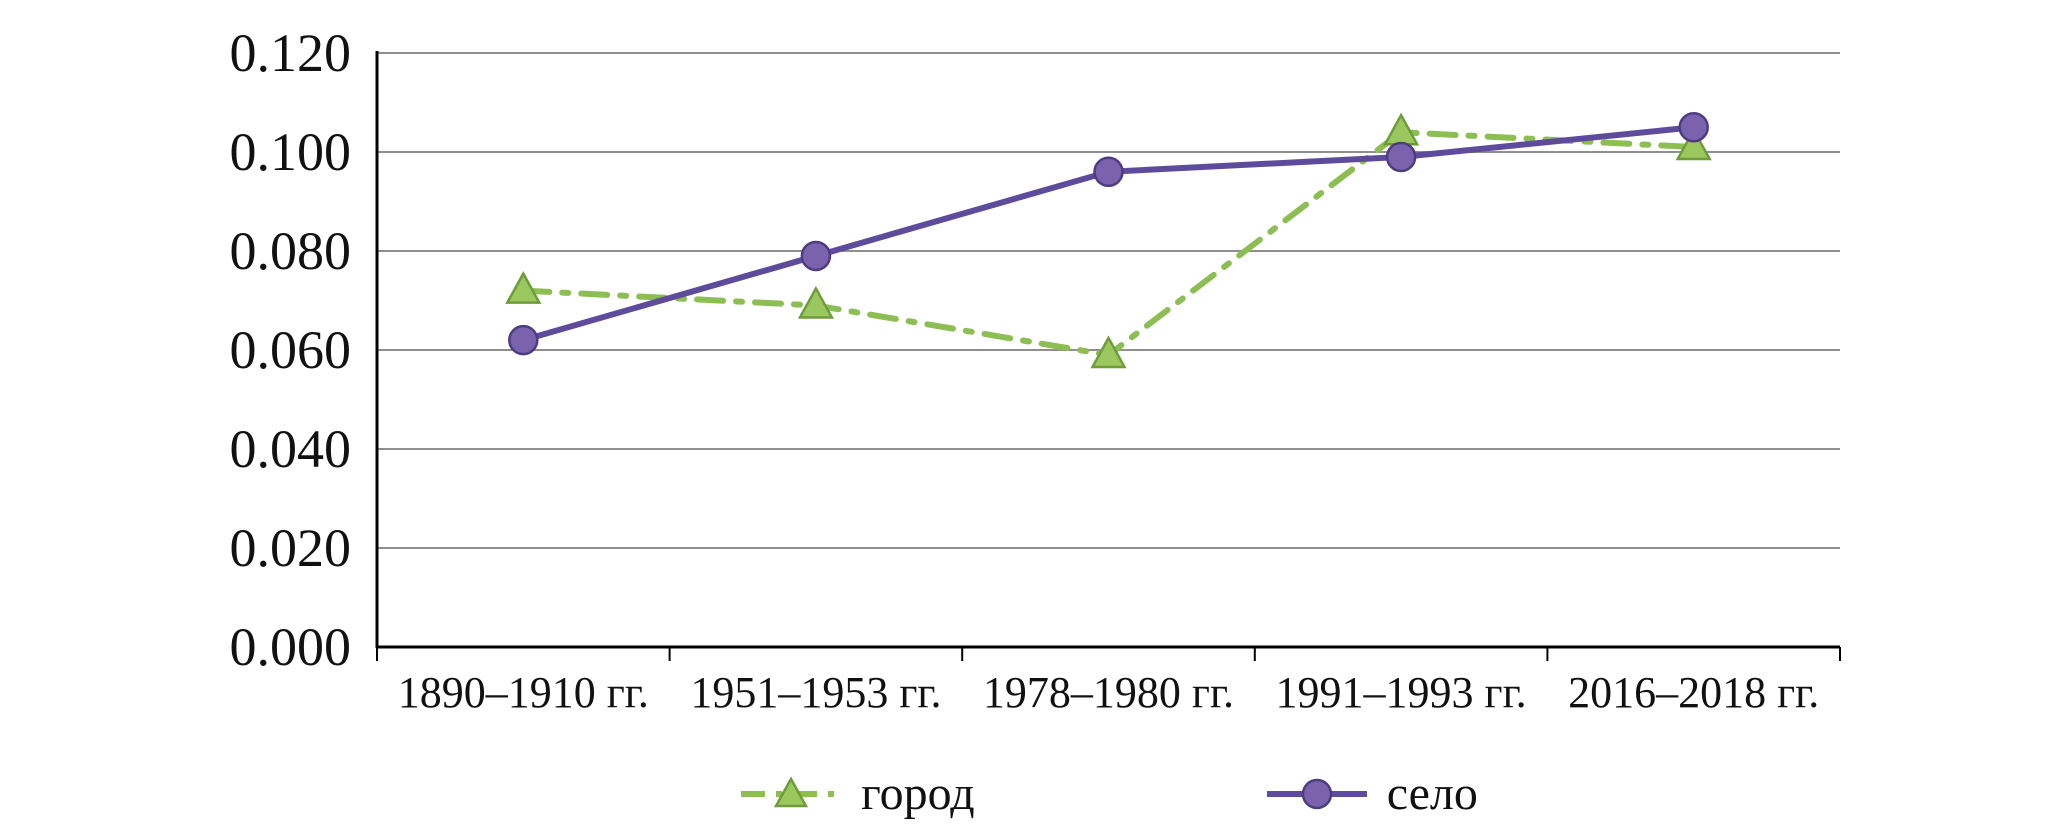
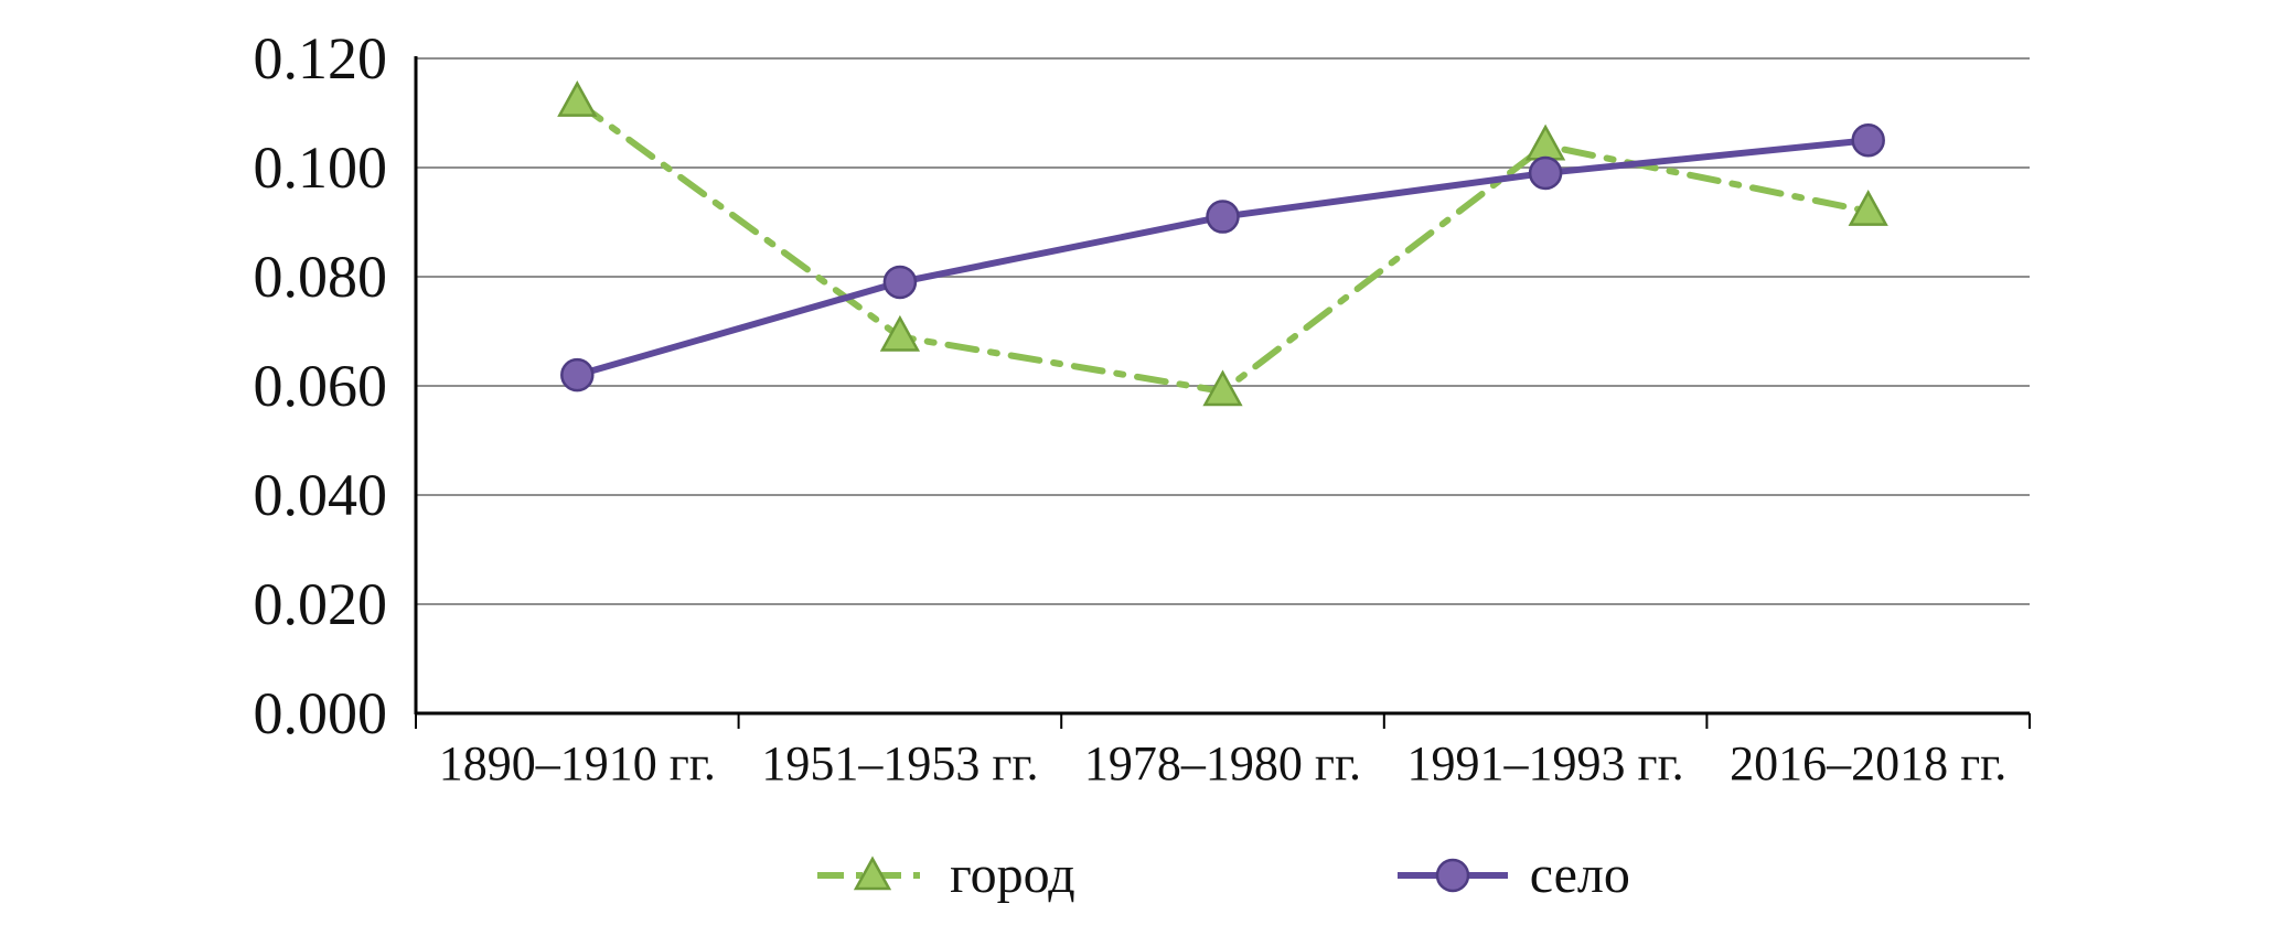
город/1890–1910 гг.: 0.072 -> 0.112
село/1978–1980 гг.: 0.096 -> 0.091
город/2016–2018 гг.: 0.101 -> 0.092
